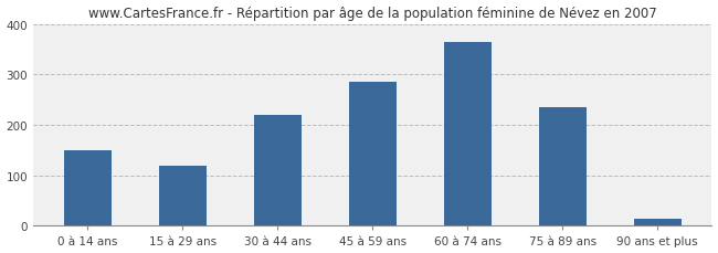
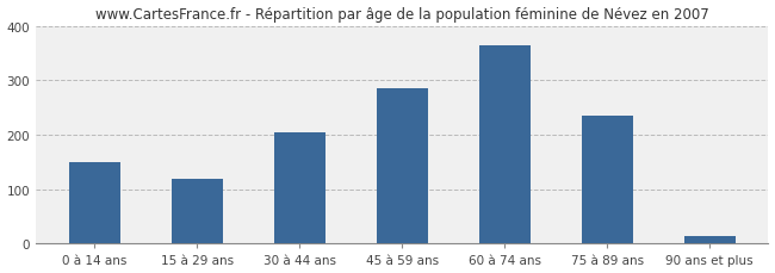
30 à 44 ans: 220 -> 205
